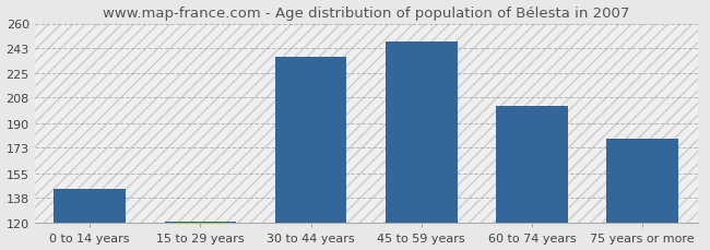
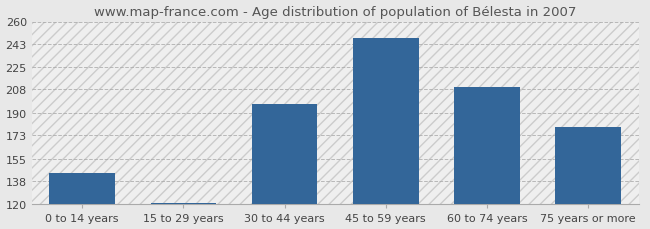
30 to 44 years: 237 -> 197
60 to 74 years: 202 -> 210
